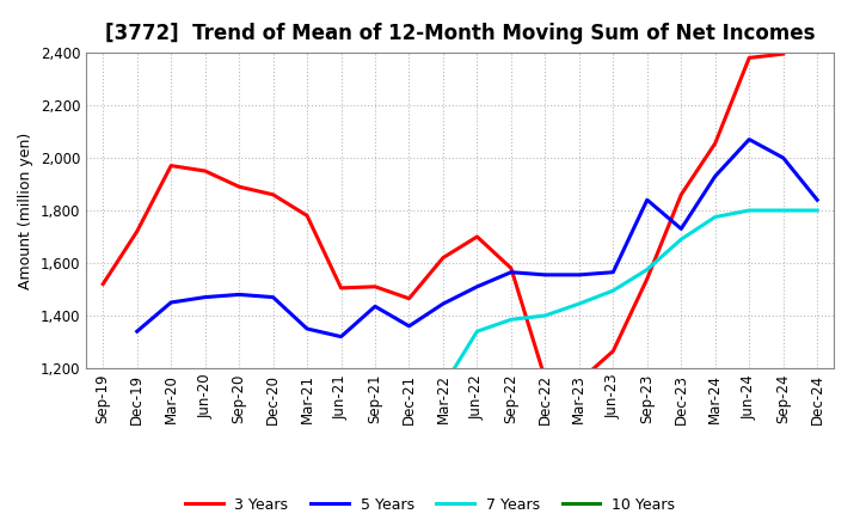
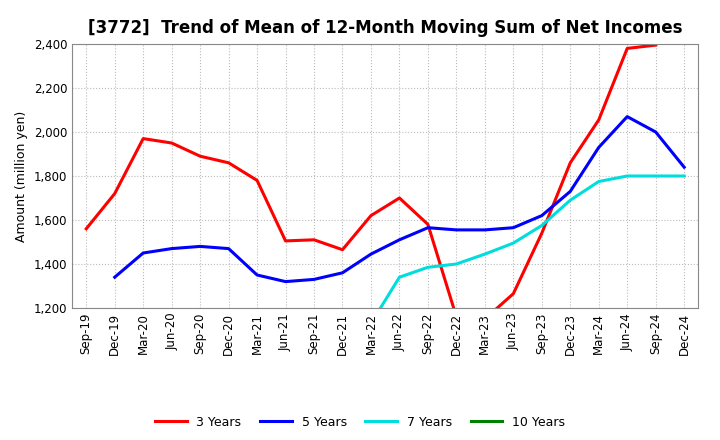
3 Years/Sep-19: 1,520 -> 1,560
5 Years/Sep-21: 1,435 -> 1,330
5 Years/Sep-23: 1,840 -> 1,620
